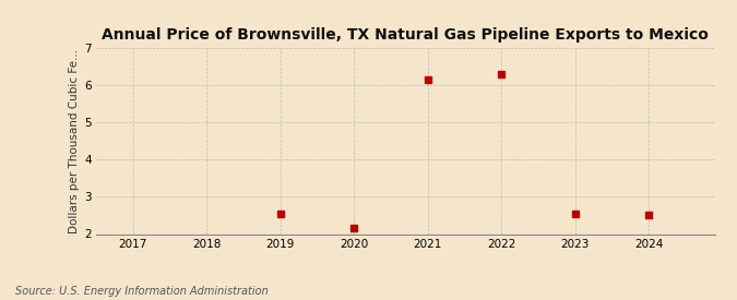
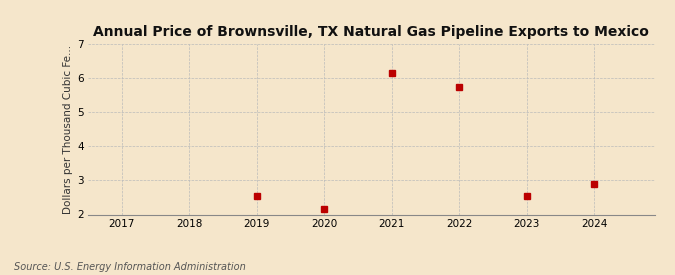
2022: 6.30 -> 5.75
2024: 2.50 -> 2.90
